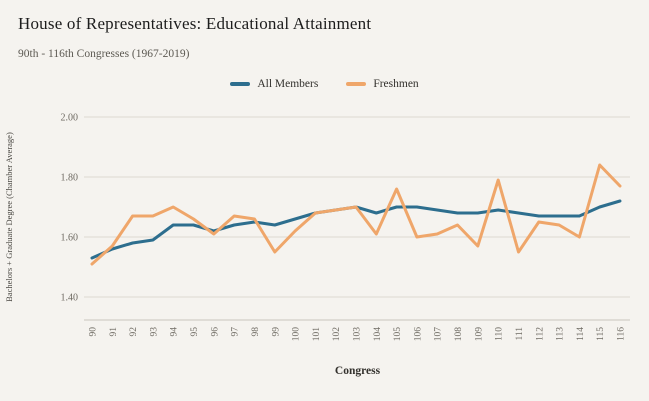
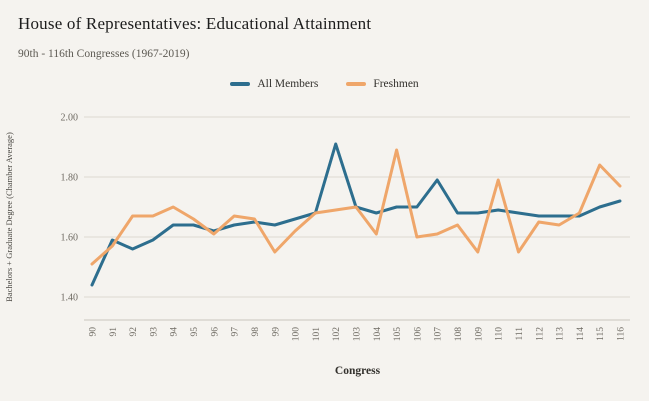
All Members/90: 1.53 -> 1.44
All Members/91: 1.56 -> 1.59
All Members/92: 1.58 -> 1.56
All Members/102: 1.69 -> 1.91
Freshmen/105: 1.76 -> 1.89
All Members/107: 1.69 -> 1.79
Freshmen/109: 1.57 -> 1.55
Freshmen/114: 1.60 -> 1.68
